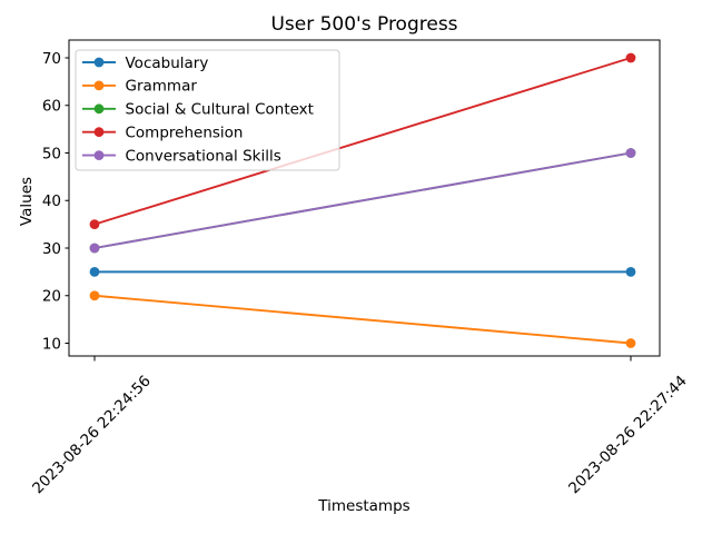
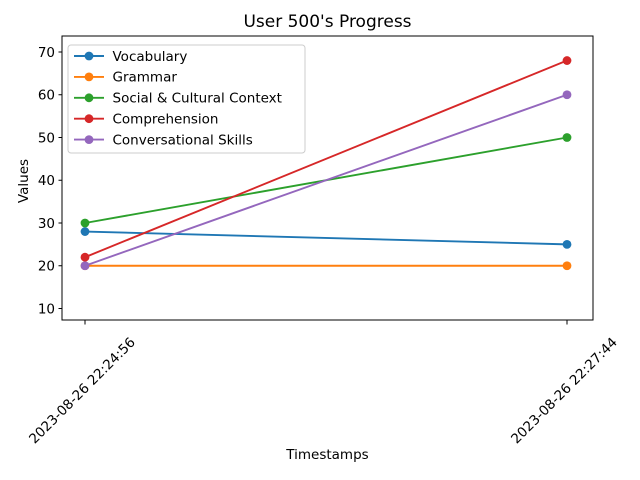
Vocabulary/2023-08-26 22:24:56: 25 -> 28
Comprehension/2023-08-26 22:24:56: 35 -> 22
Conversational Skills/2023-08-26 22:24:56: 30 -> 20
Grammar/2023-08-26 22:27:44: 10 -> 20
Comprehension/2023-08-26 22:27:44: 70 -> 68
Conversational Skills/2023-08-26 22:27:44: 50 -> 60
